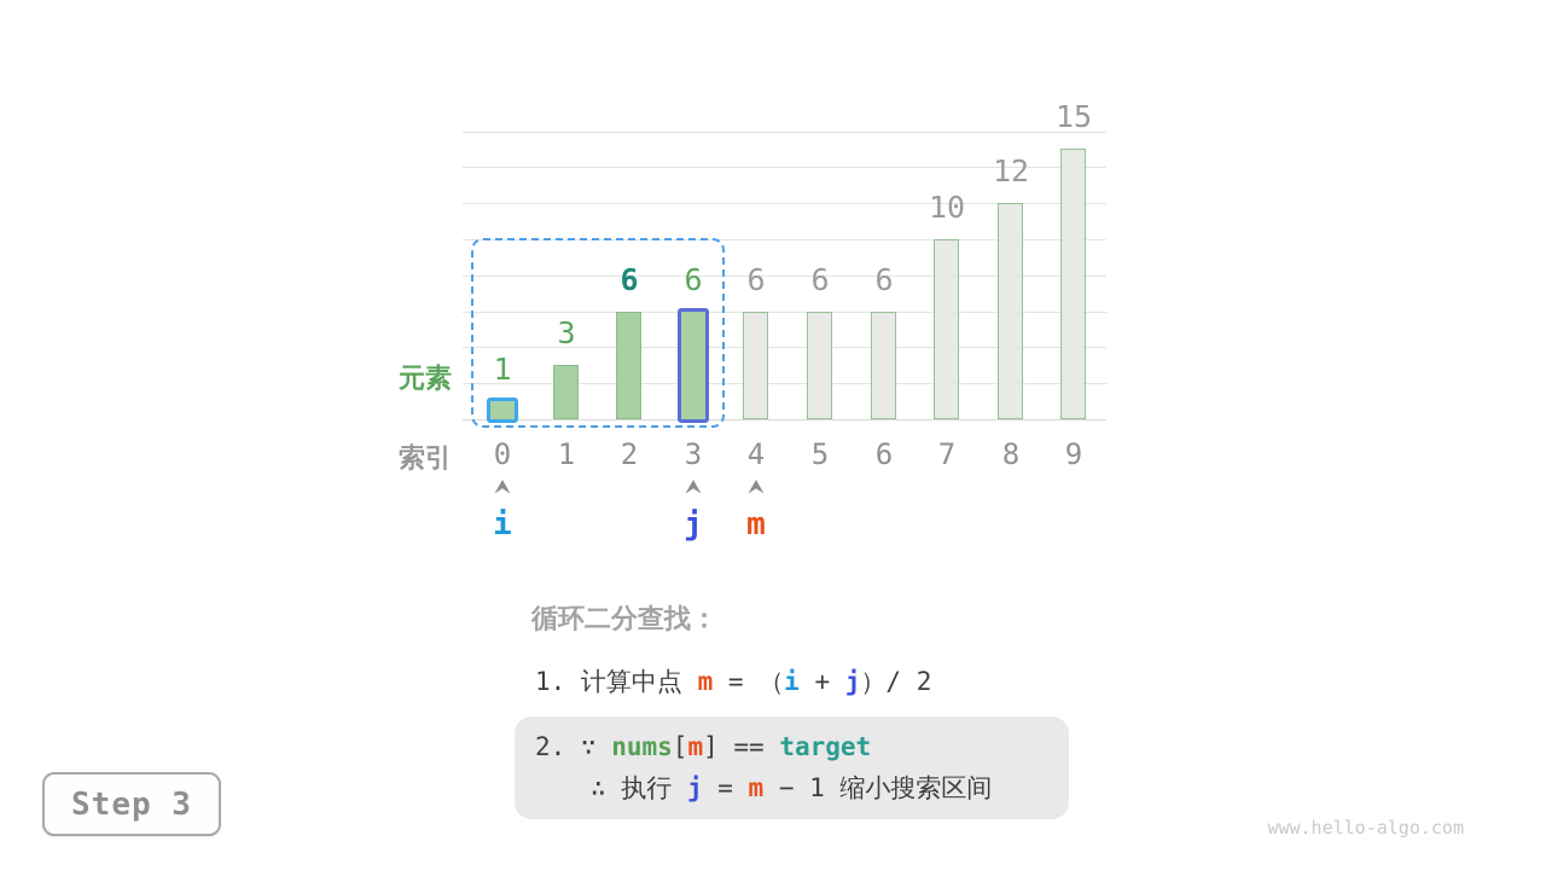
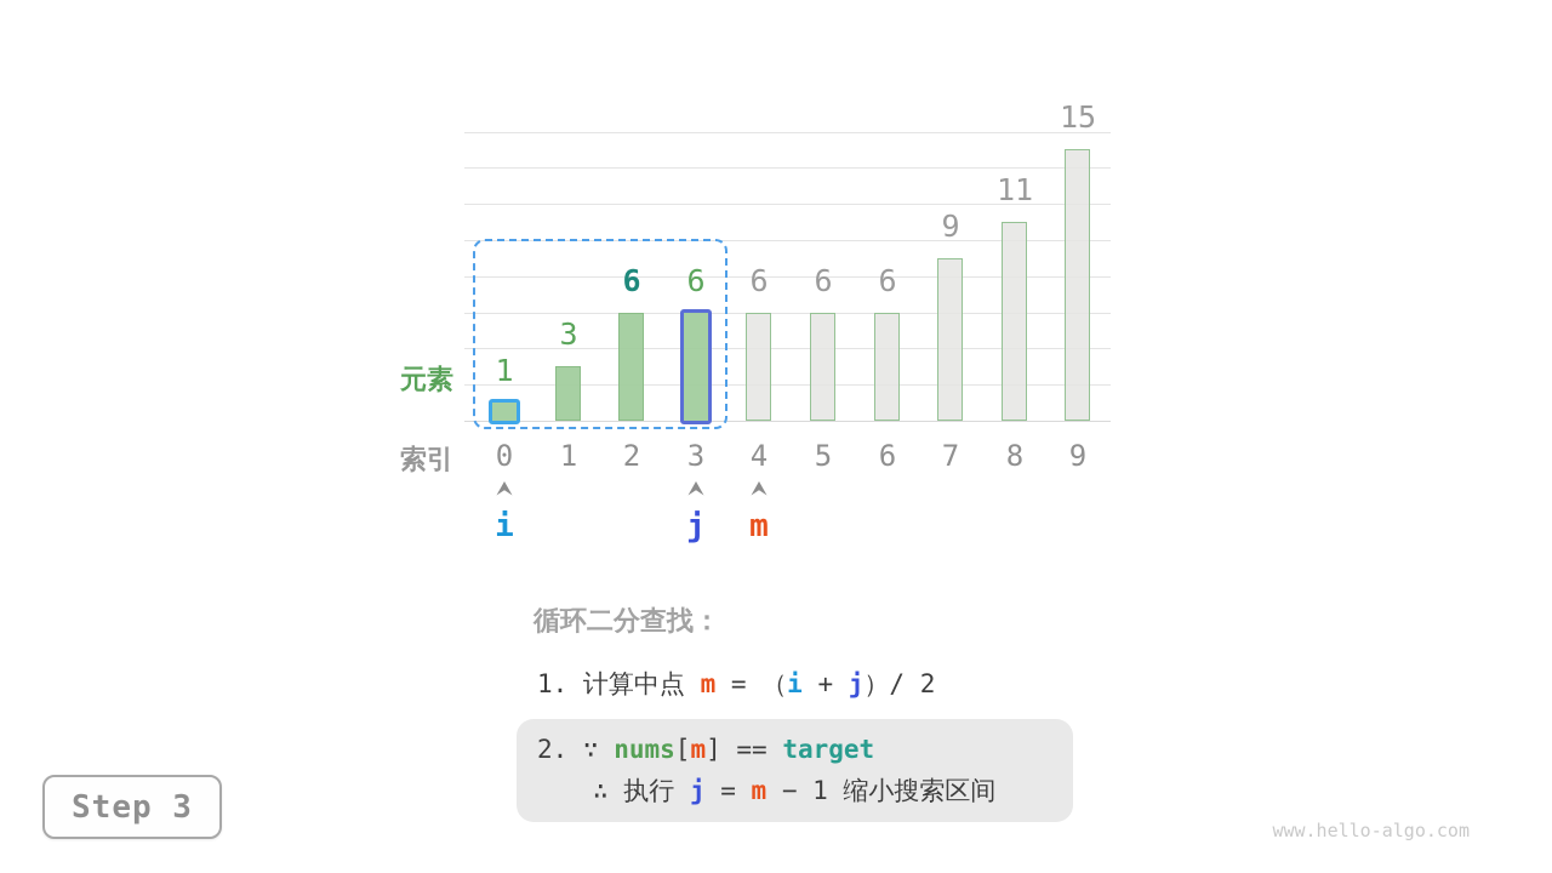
7: 10 -> 9
8: 12 -> 11
